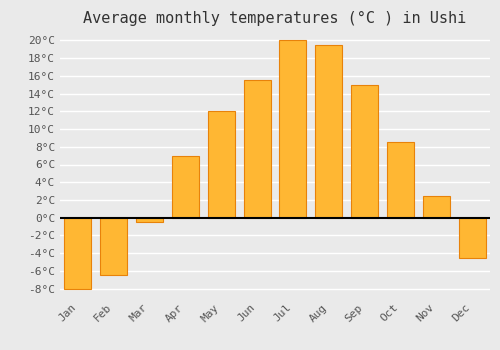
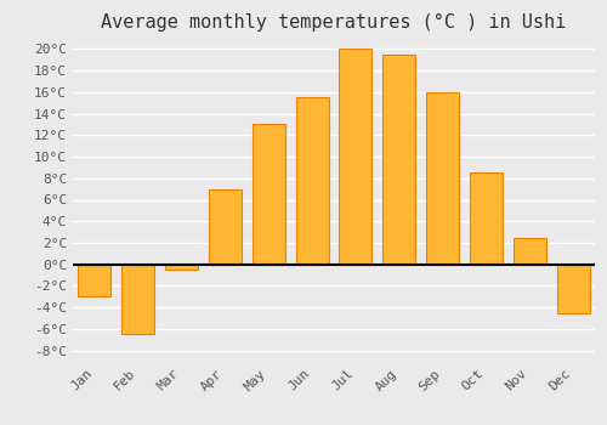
Jan: -8.0°C -> -3.0°C
May: 12.0°C -> 13.0°C
Sep: 15.0°C -> 16.0°C
